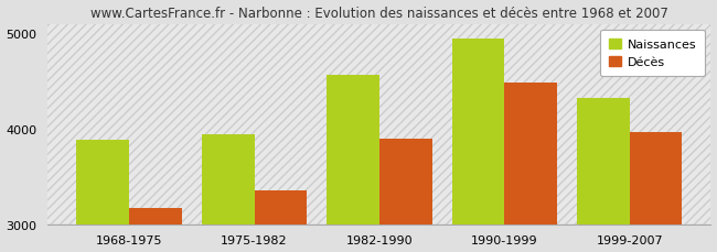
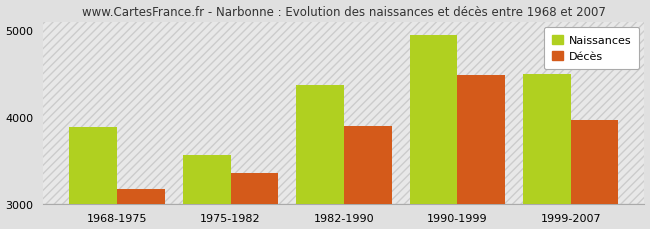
Naissances/1975-1982: 3940 -> 3560
Naissances/1982-1990: 4560 -> 4370
Naissances/1999-2007: 4320 -> 4490
